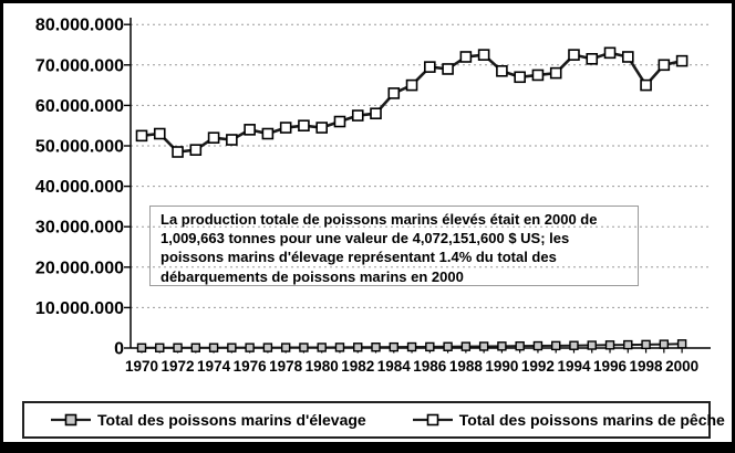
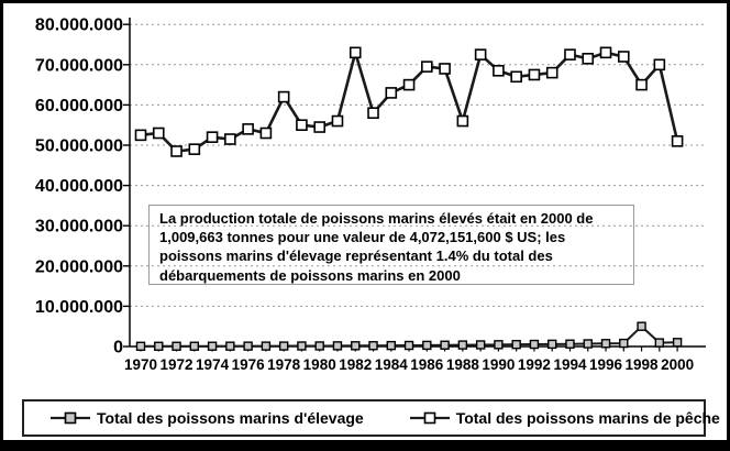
Total des poissons marins de pêche/1978: 54000000 -> 62000000
Total des poissons marins de pêche/1982: 58000000 -> 73000000
Total des poissons marins de pêche/1988: 72000000 -> 56000000
Total des poissons marins d'élevage/1998: 1000000 -> 5000000
Total des poissons marins de pêche/2000: 71000000 -> 51000000
